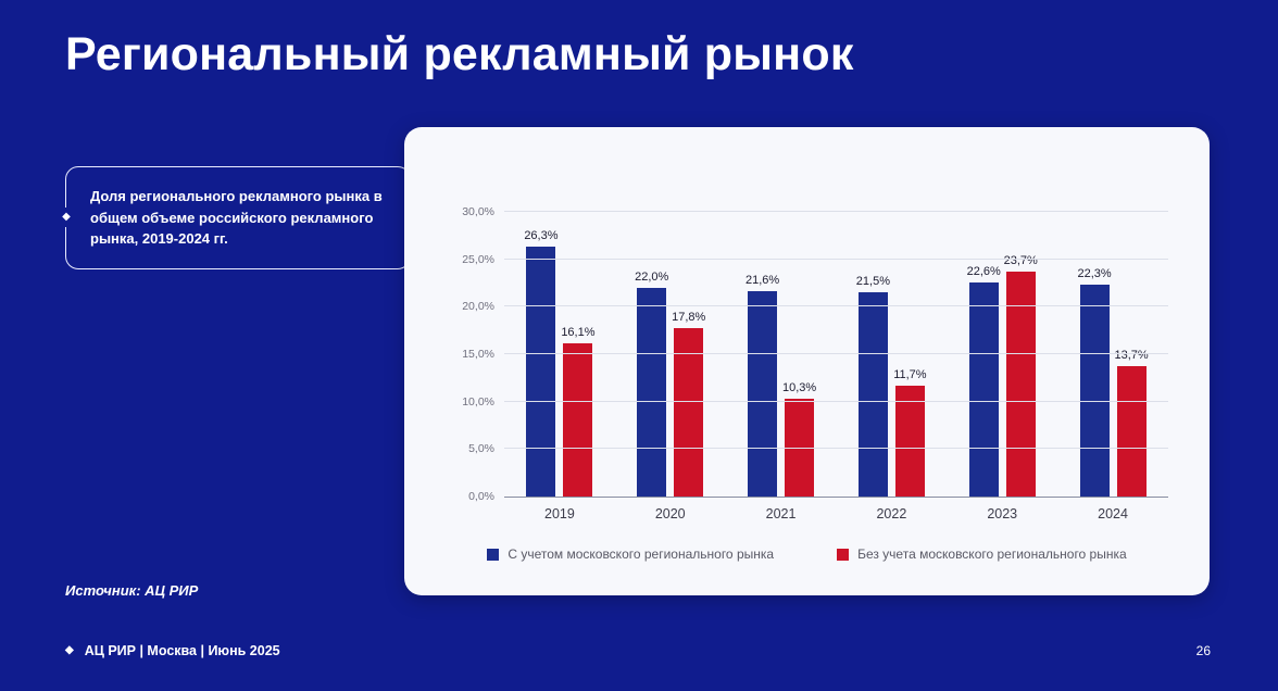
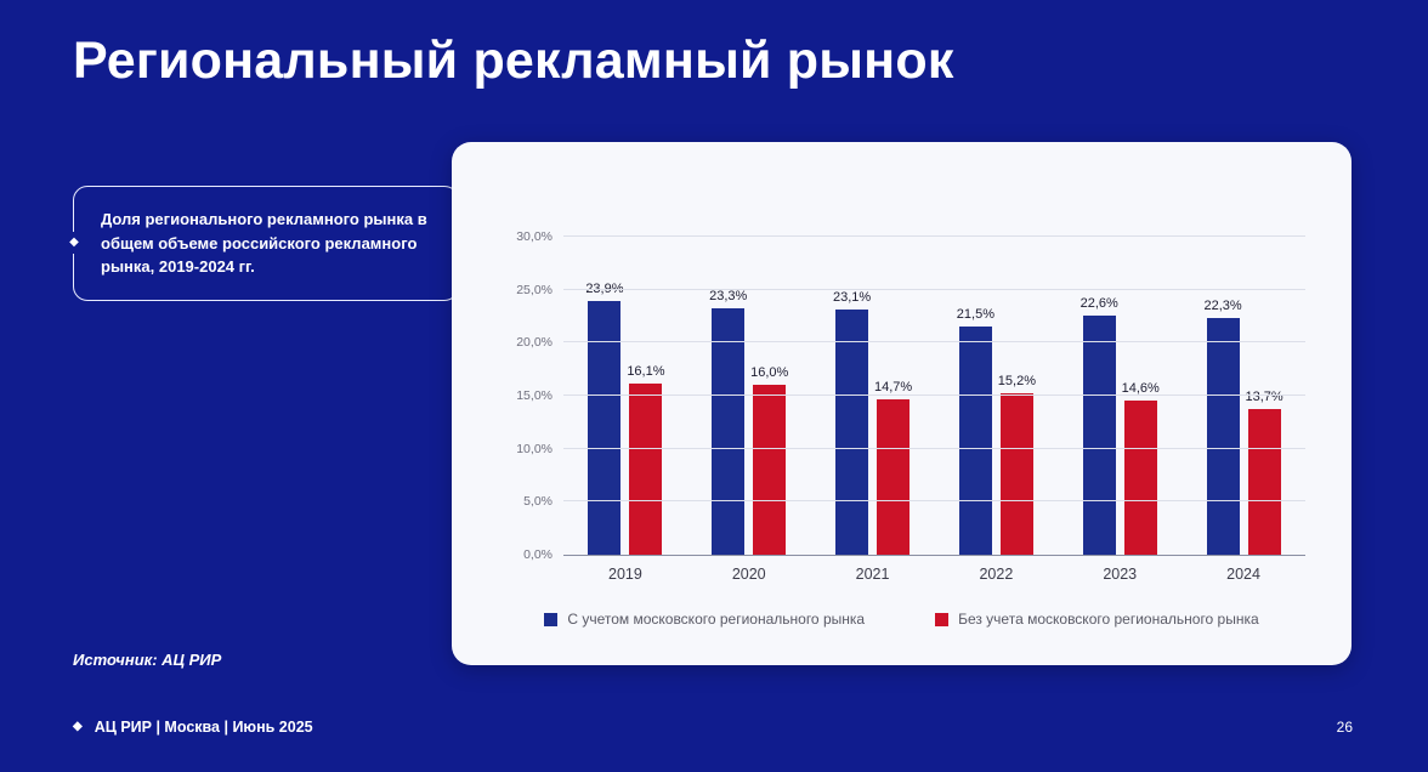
С учетом московского регионального рынка/2019: 26,3% -> 23,9%
С учетом московского регионального рынка/2020: 22,0% -> 23,3%
Без учета московского регионального рынка/2020: 17,8% -> 16,0%
С учетом московского регионального рынка/2021: 21,6% -> 23,1%
Без учета московского регионального рынка/2021: 10,3% -> 14,7%
Без учета московского регионального рынка/2022: 11,7% -> 15,2%
Без учета московского регионального рынка/2023: 23,7% -> 14,6%
